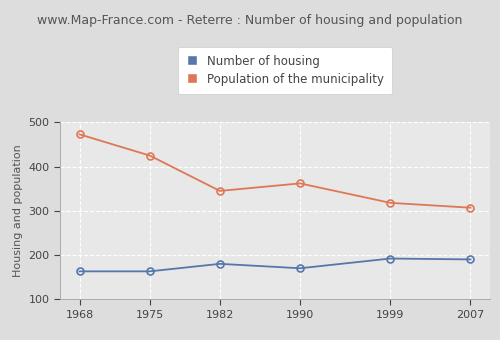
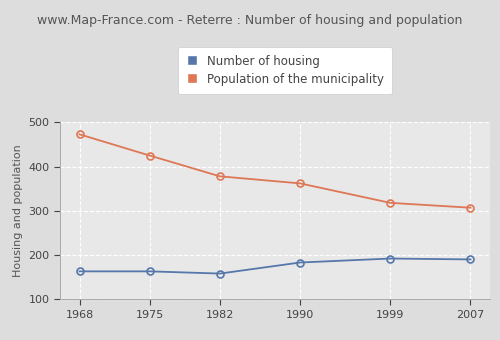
Number of housing/1982: 180 -> 158
Population of the municipality/1982: 345 -> 378
Number of housing/1990: 170 -> 183
